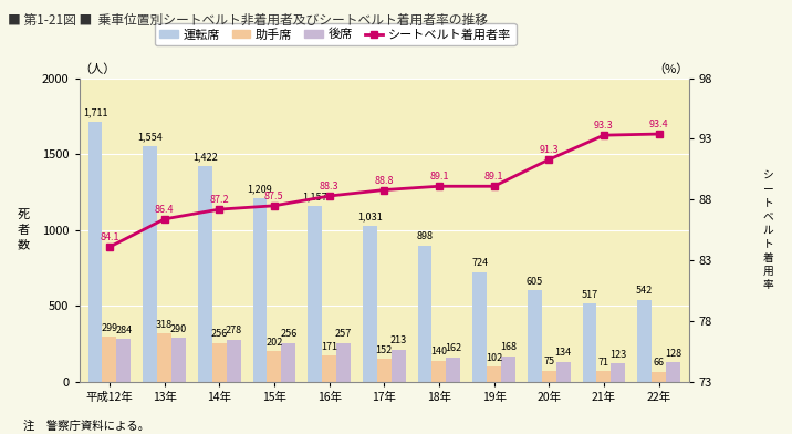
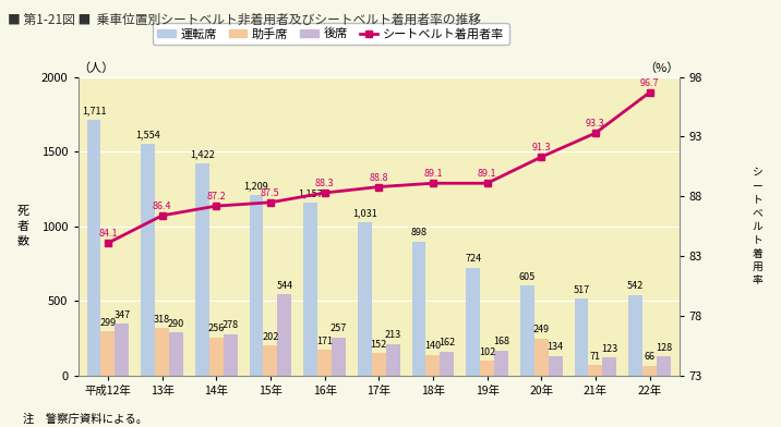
後席/平成12年: 284 -> 347
後席/15年: 256 -> 544
助手席/20年: 75 -> 249
シートベルト着用者率/22年: 93.4 -> 96.7
